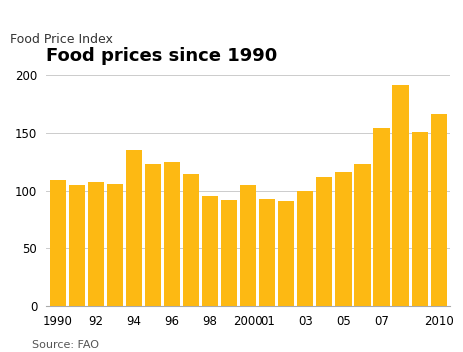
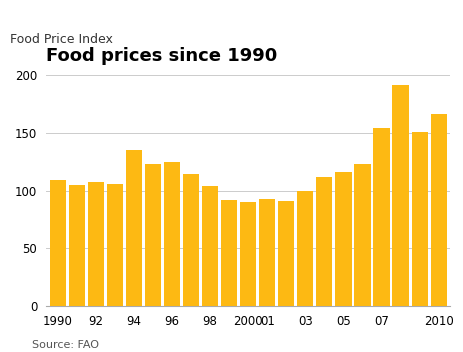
98: 95 -> 104
2000: 105 -> 90
